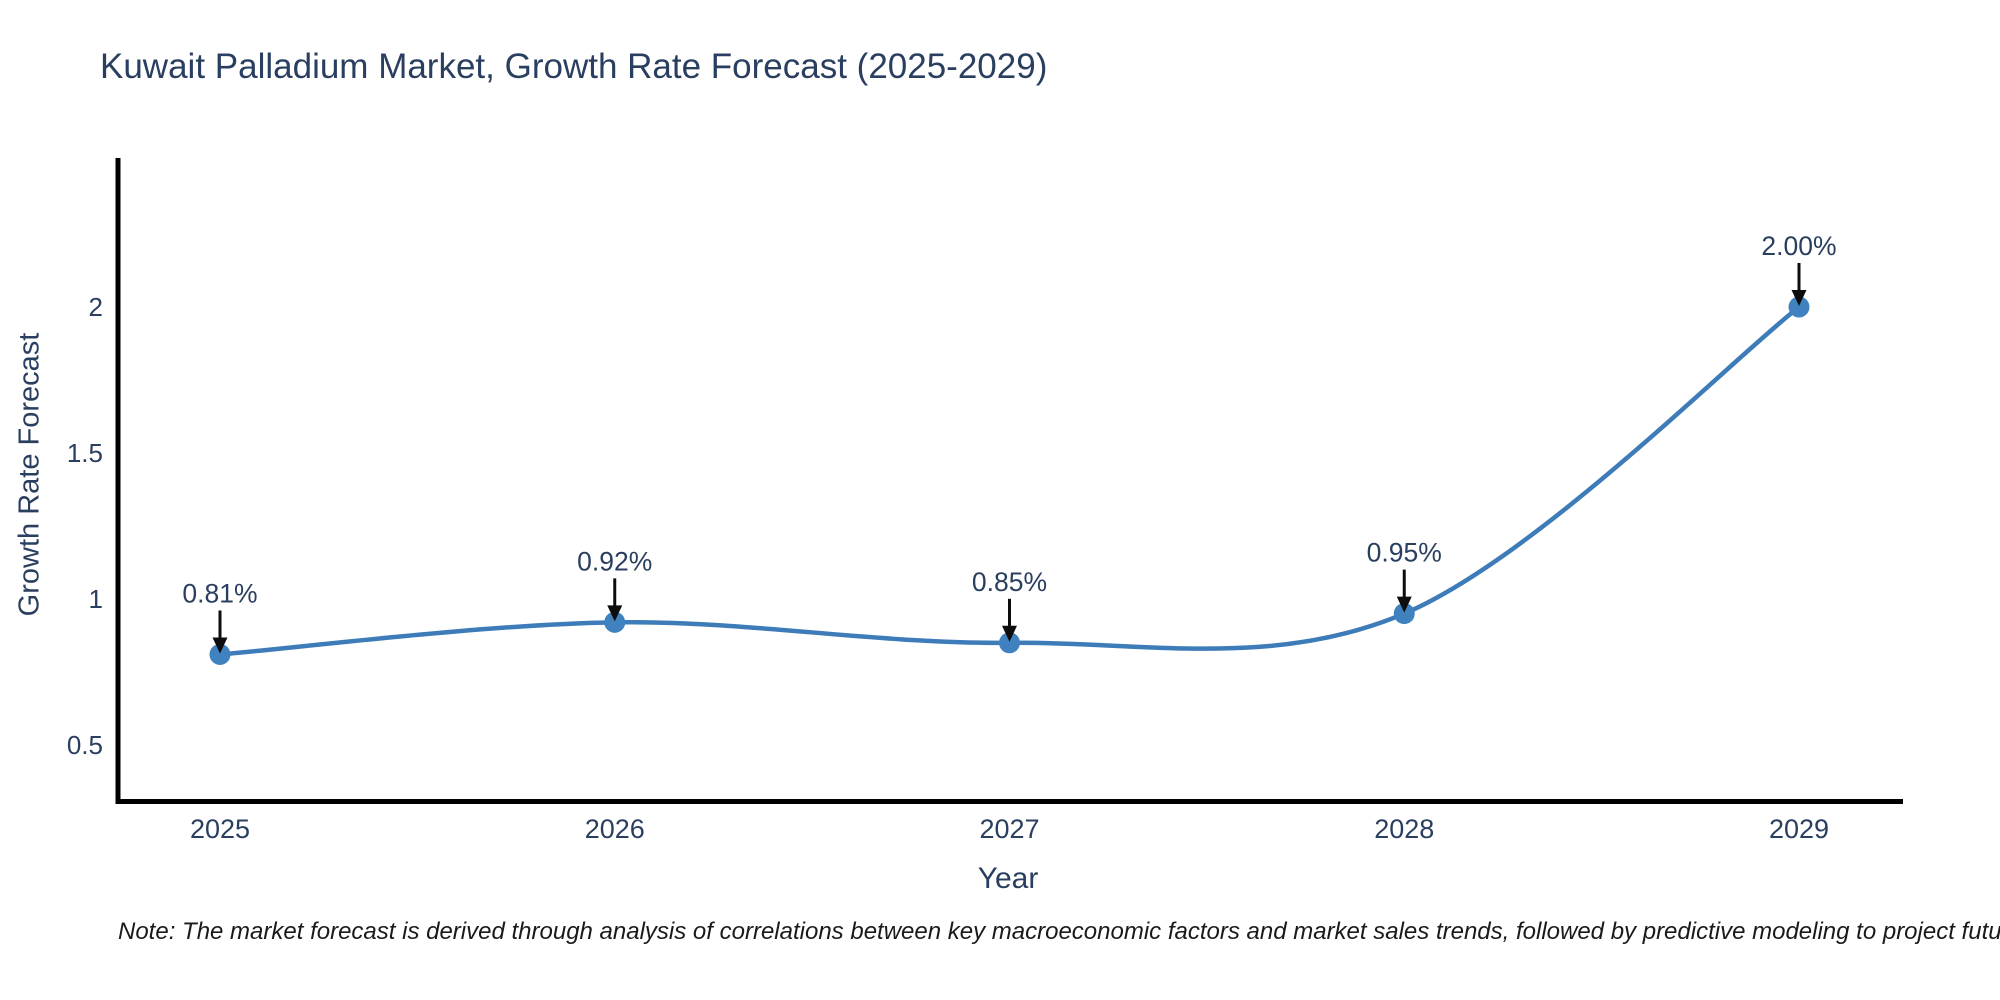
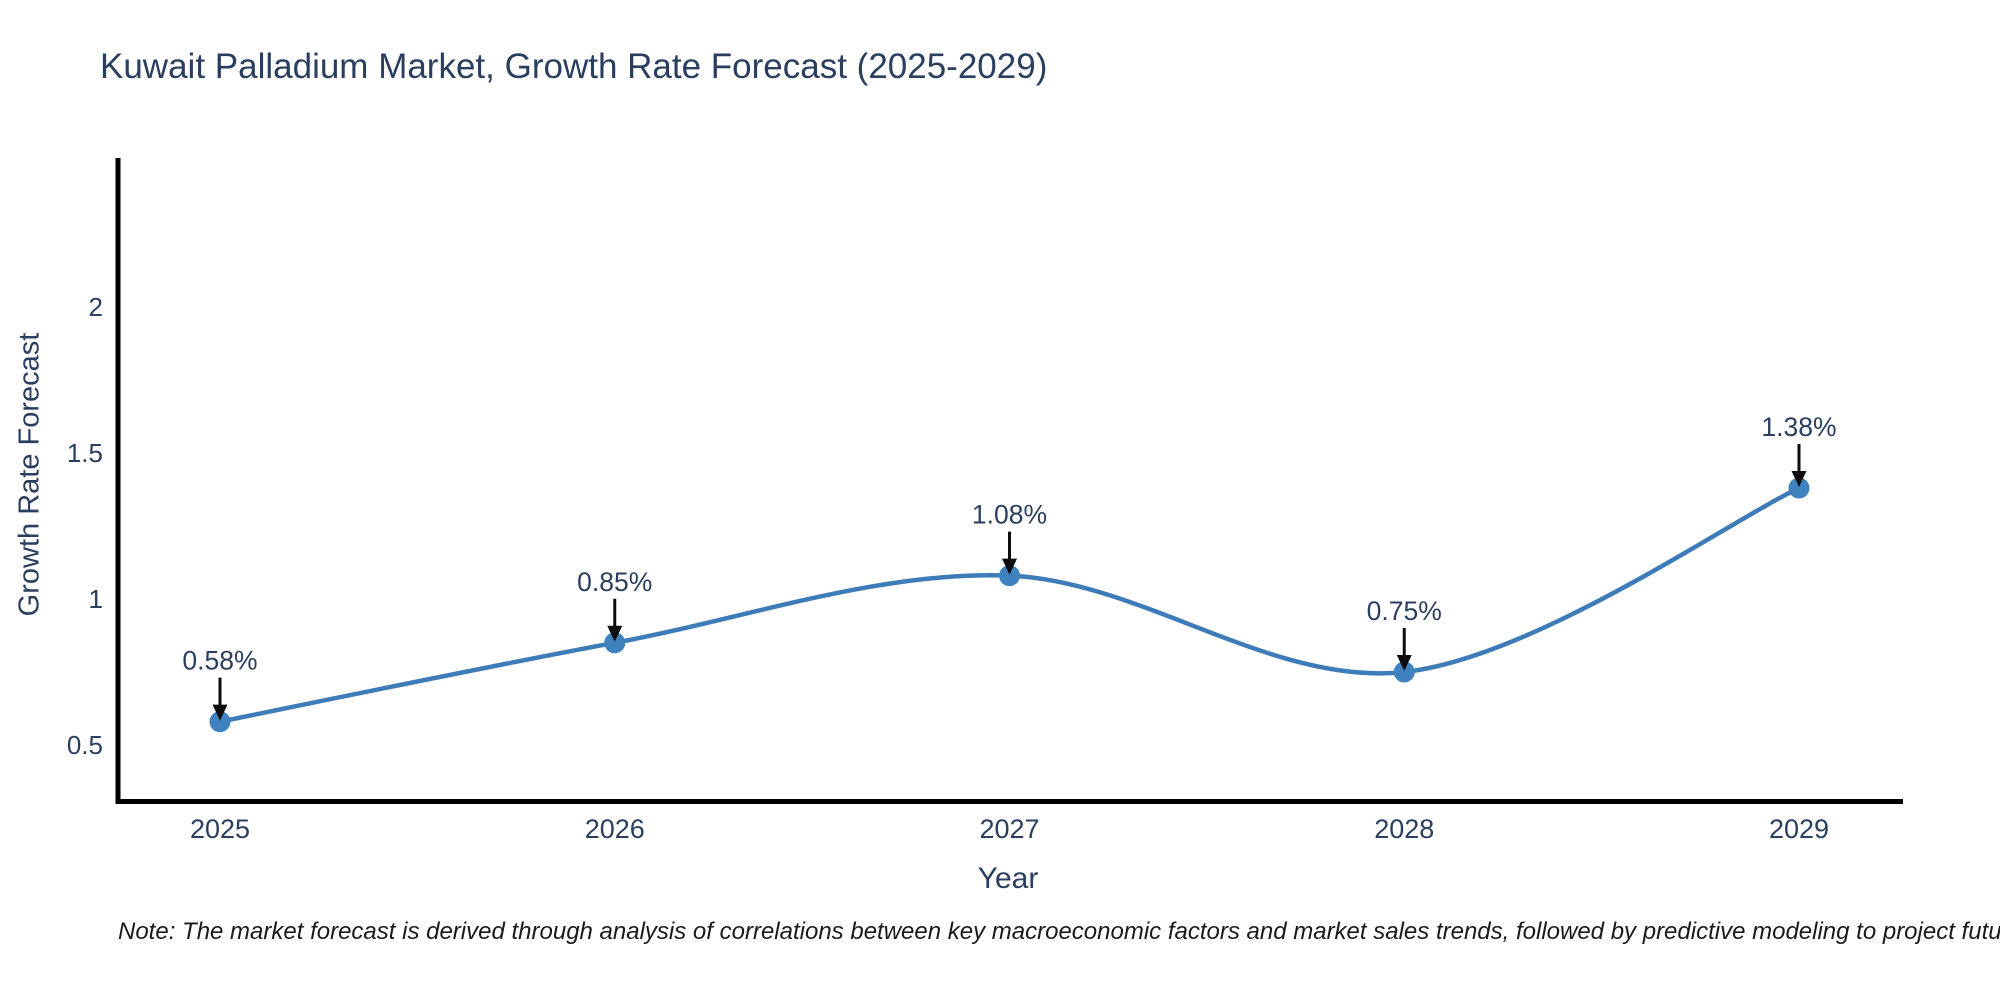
2025: 0.81% -> 0.58%
2026: 0.92% -> 0.85%
2027: 0.85% -> 1.08%
2028: 0.95% -> 0.75%
2029: 2.00% -> 1.38%
